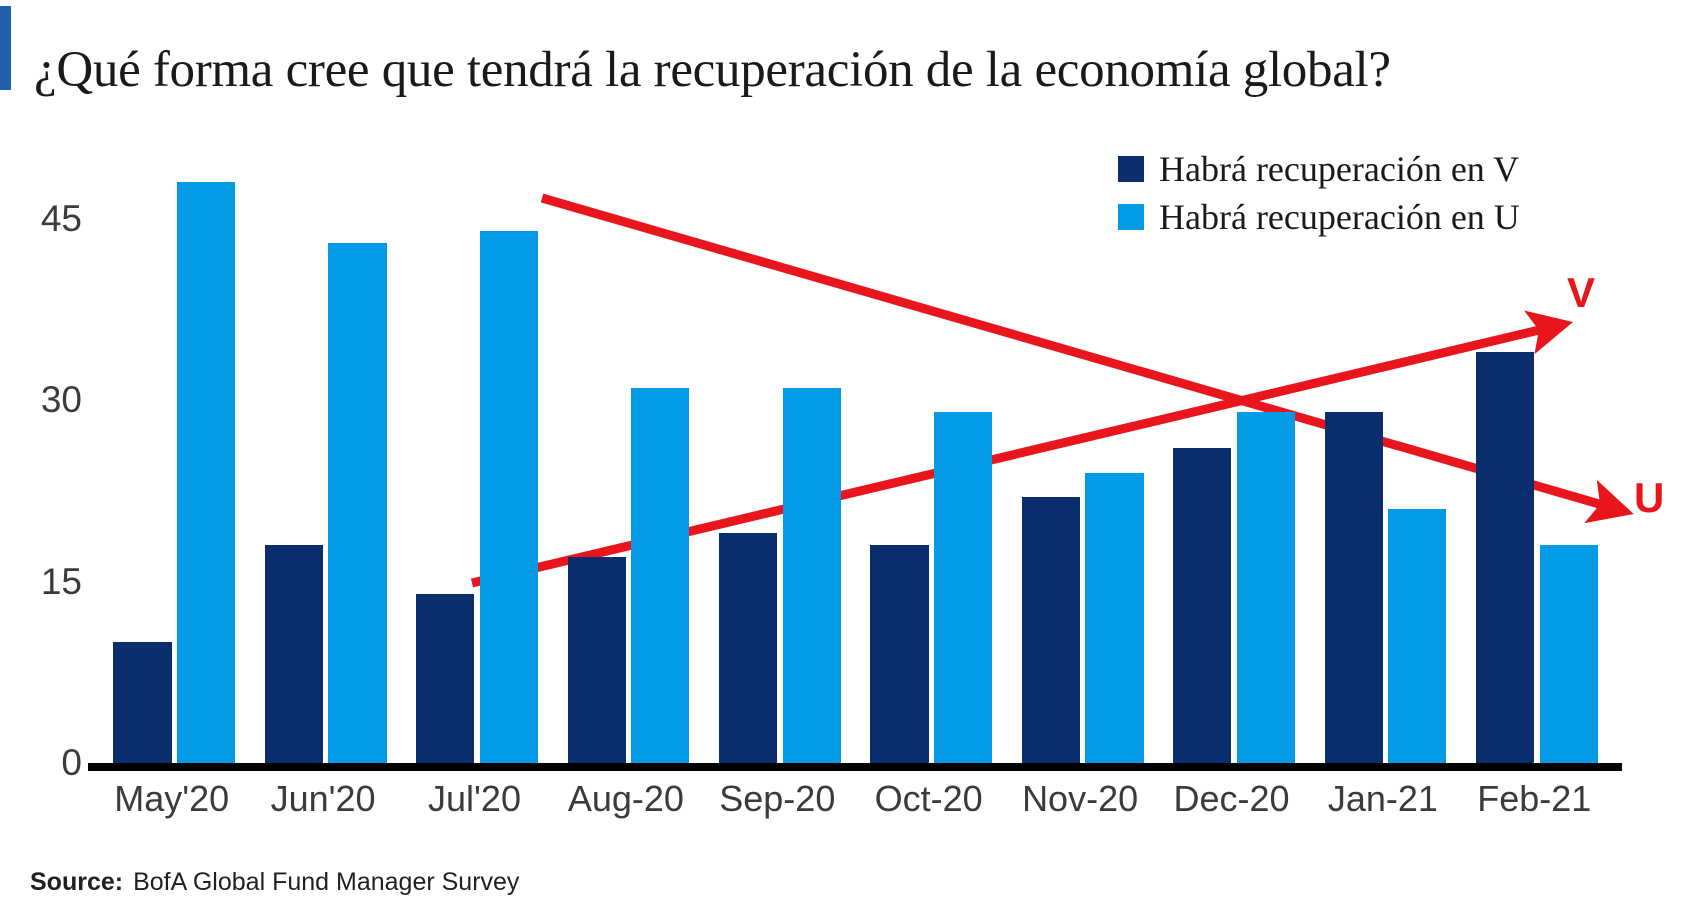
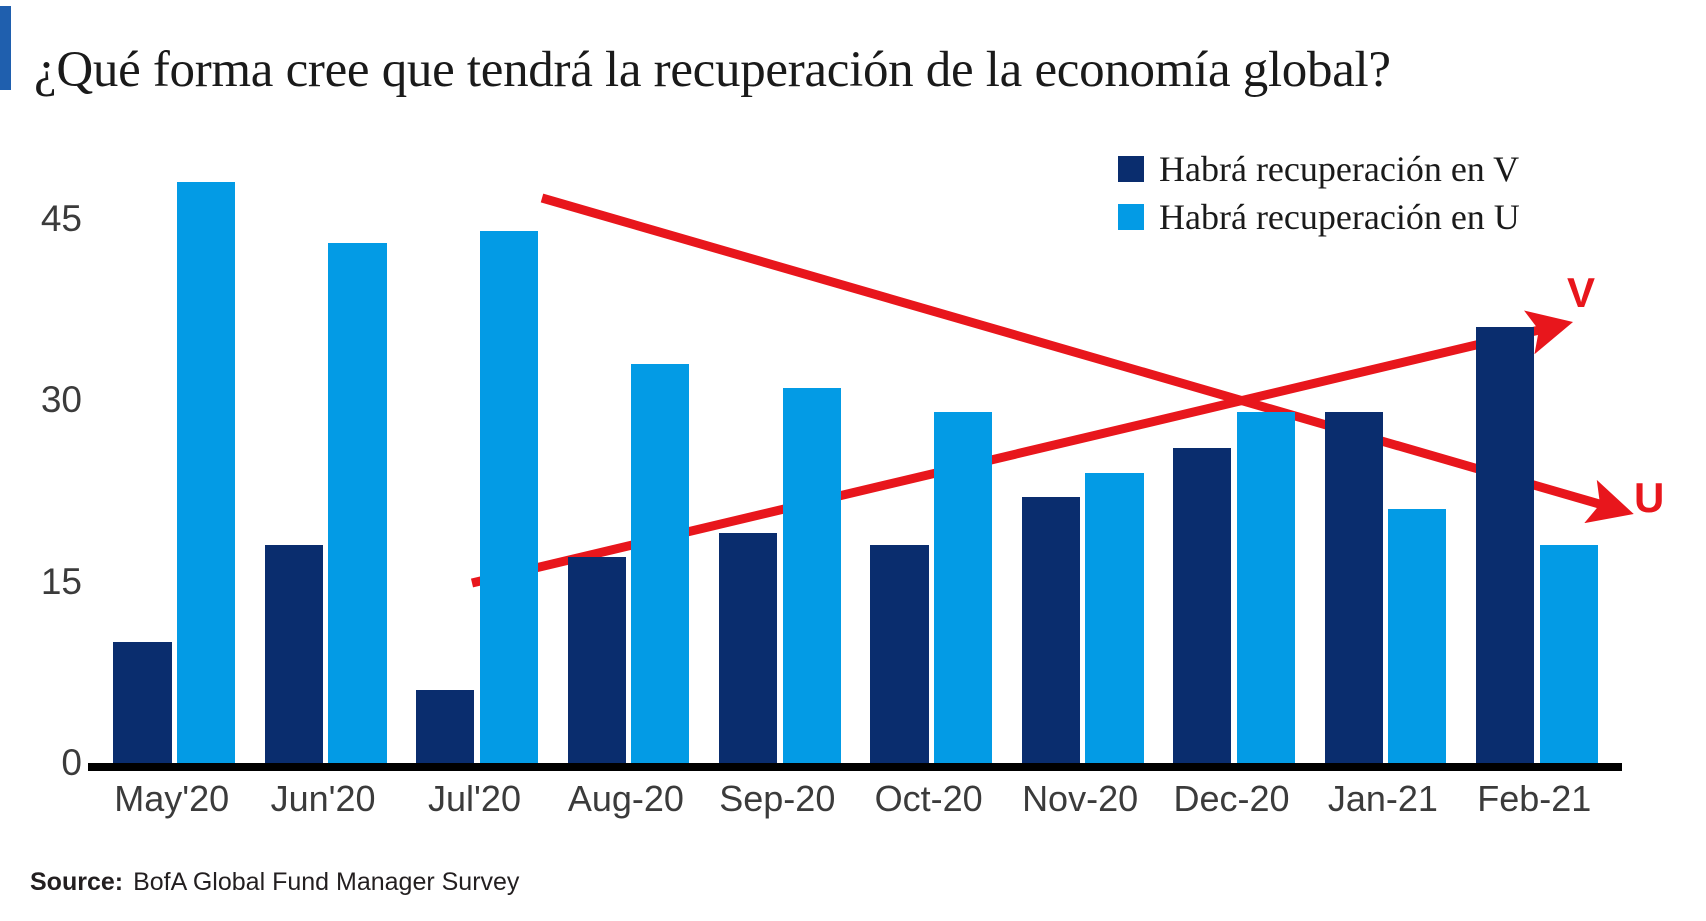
Habrá recuperación en V/Jul'20: 14 -> 6
Habrá recuperación en U/Aug-20: 31 -> 33
Habrá recuperación en V/Feb-21: 34 -> 36
